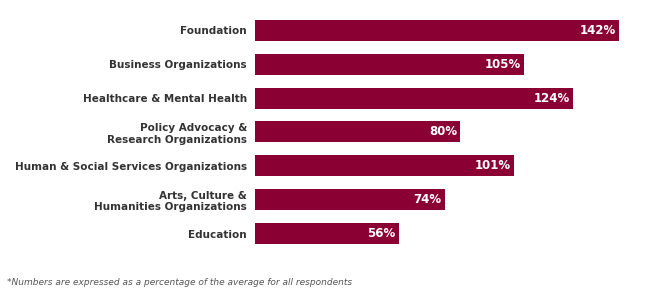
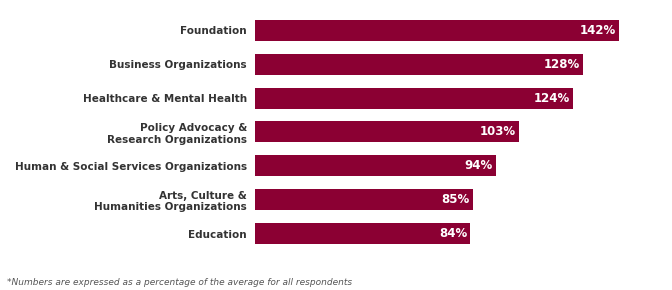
Business Organizations: 105% -> 128%
Policy Advocacy & Research Organizations: 80% -> 103%
Human & Social Services Organizations: 101% -> 94%
Arts, Culture & Humanities Organizations: 74% -> 85%
Education: 56% -> 84%
